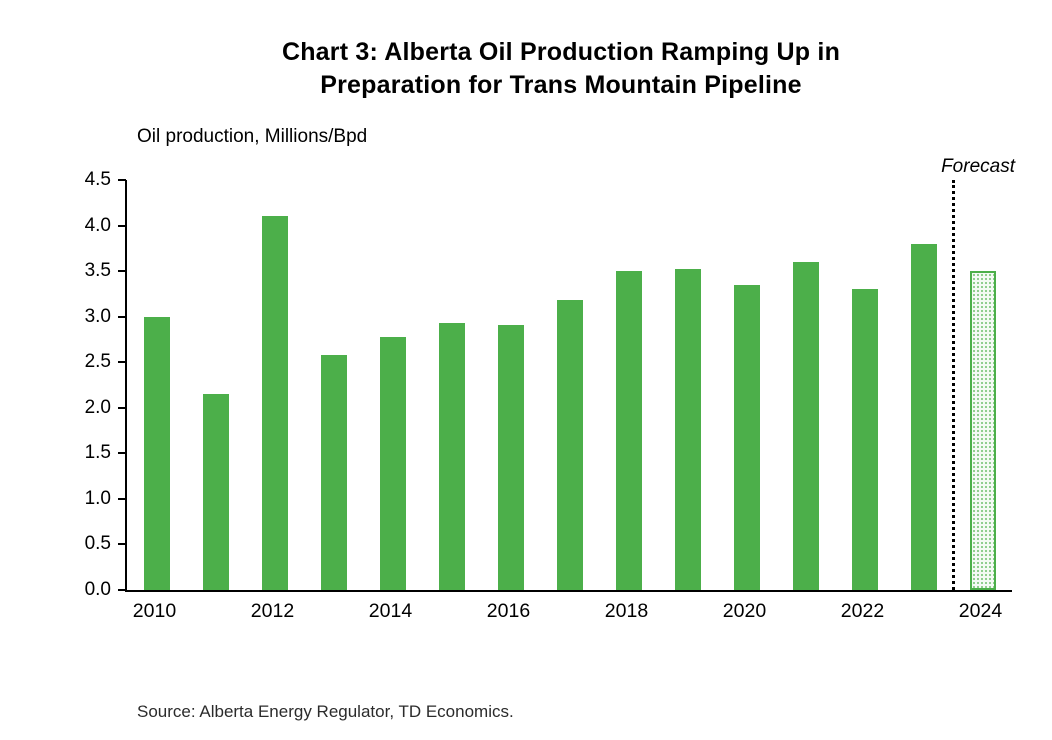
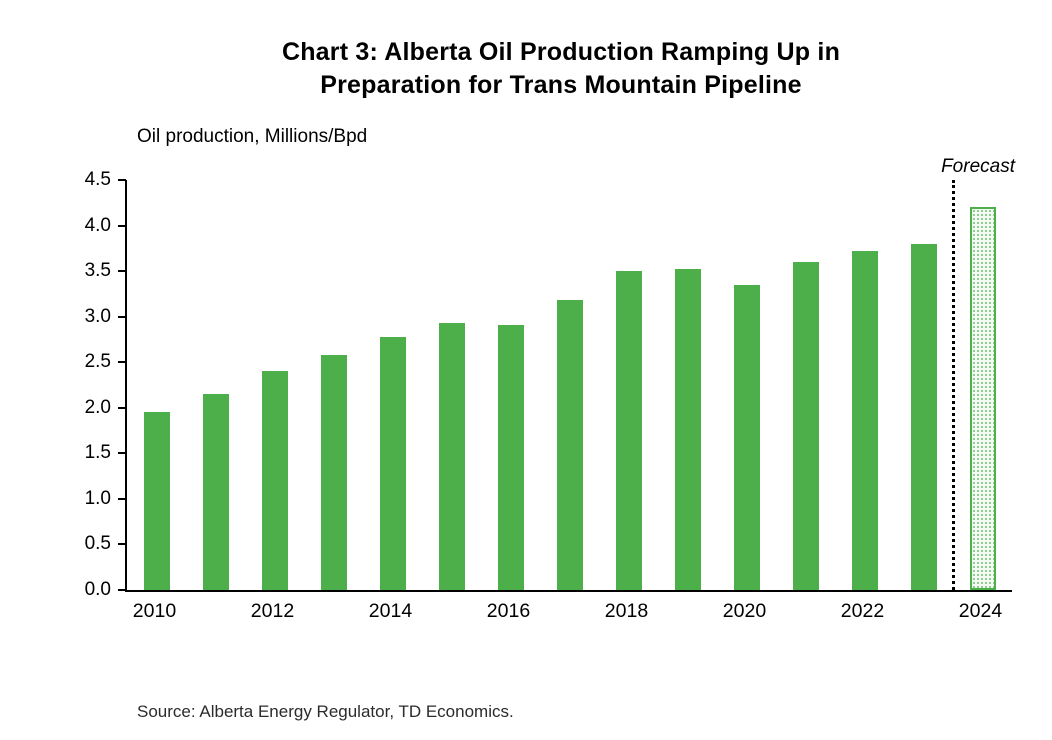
2010: 3.0 -> 1.9
2012: 4.1 -> 2.4
2022: 3.3 -> 3.7
2024: 3.5 -> 4.2
